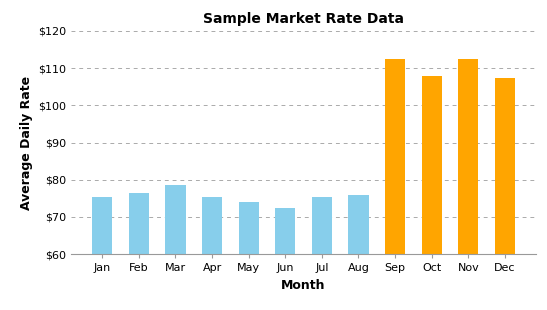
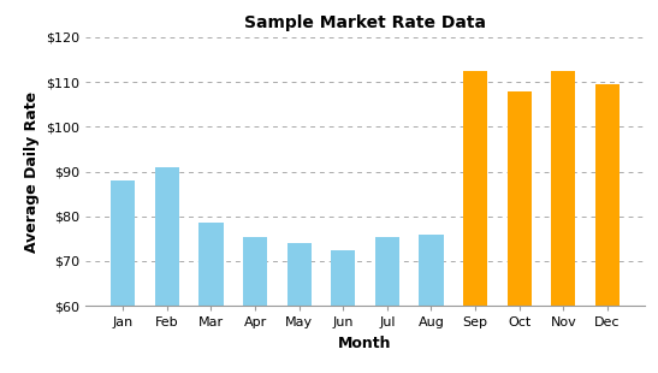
Jan: $75.5 -> $88.0
Feb: $76.5 -> $91.0
Dec: $107.5 -> $109.5
